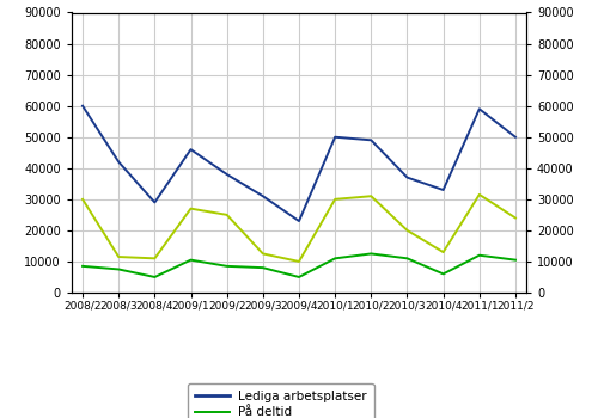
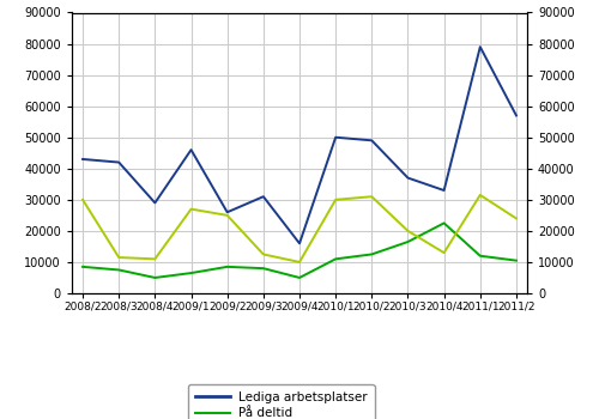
Lediga arbetsplatser/2008/2: 60000 -> 43000
På deltid/2009/1: 10500 -> 6500
Lediga arbetsplatser/2009/2: 38000 -> 26000
Lediga arbetsplatser/2009/4: 23000 -> 16000
På deltid/2010/3: 11000 -> 16500
På deltid/2010/4: 6000 -> 22500
Lediga arbetsplatser/2011/1: 59000 -> 79000
Lediga arbetsplatser/2011/2: 50000 -> 57000
